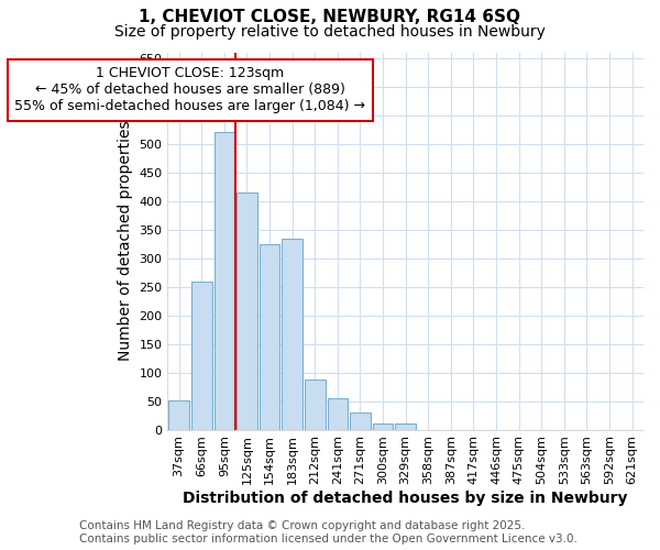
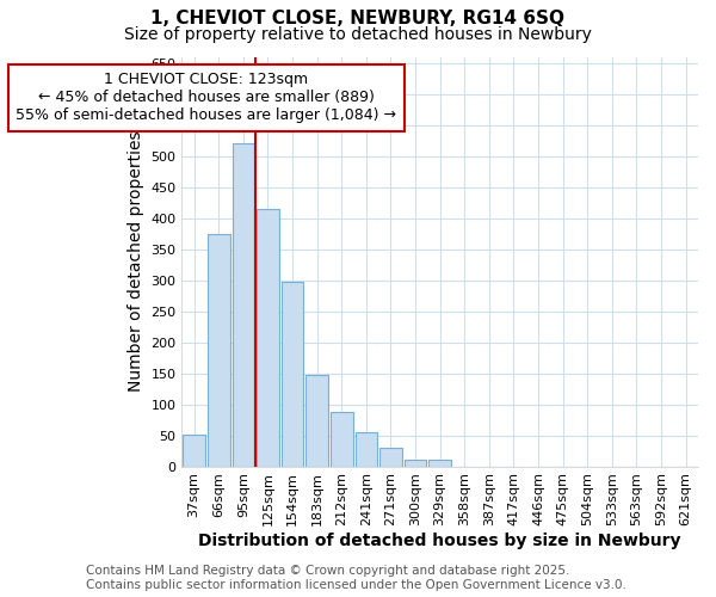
66sqm: 258 -> 375
154sqm: 324 -> 298
183sqm: 334 -> 148
